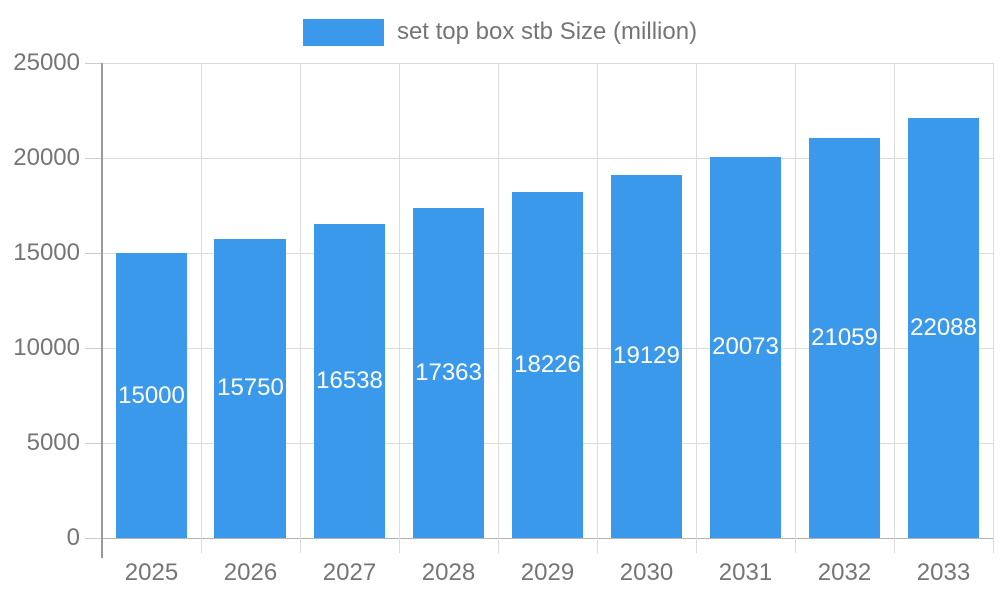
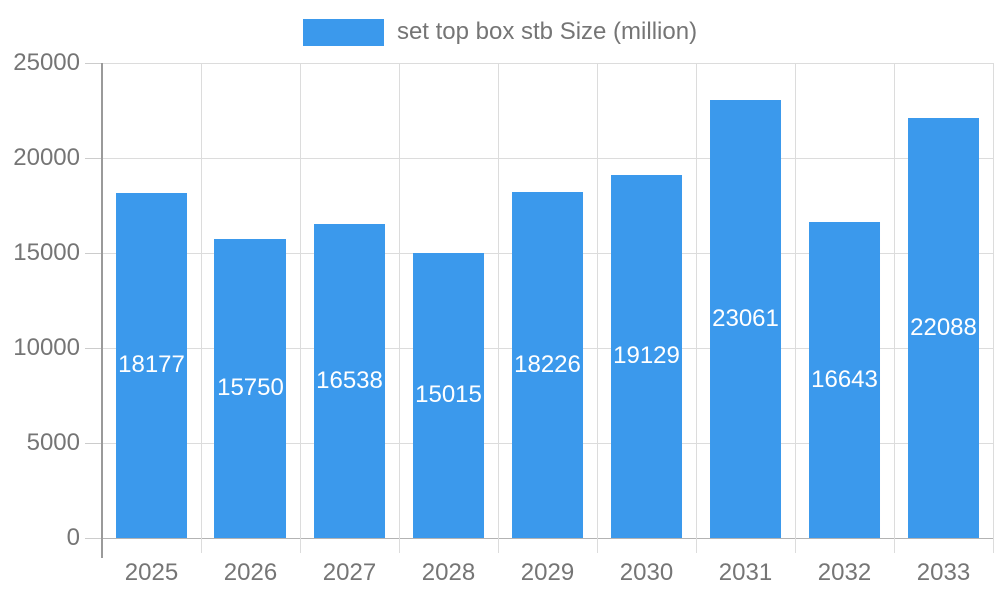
2025: 15000 -> 18177
2028: 17363 -> 15015
2031: 20073 -> 23061
2032: 21059 -> 16643
